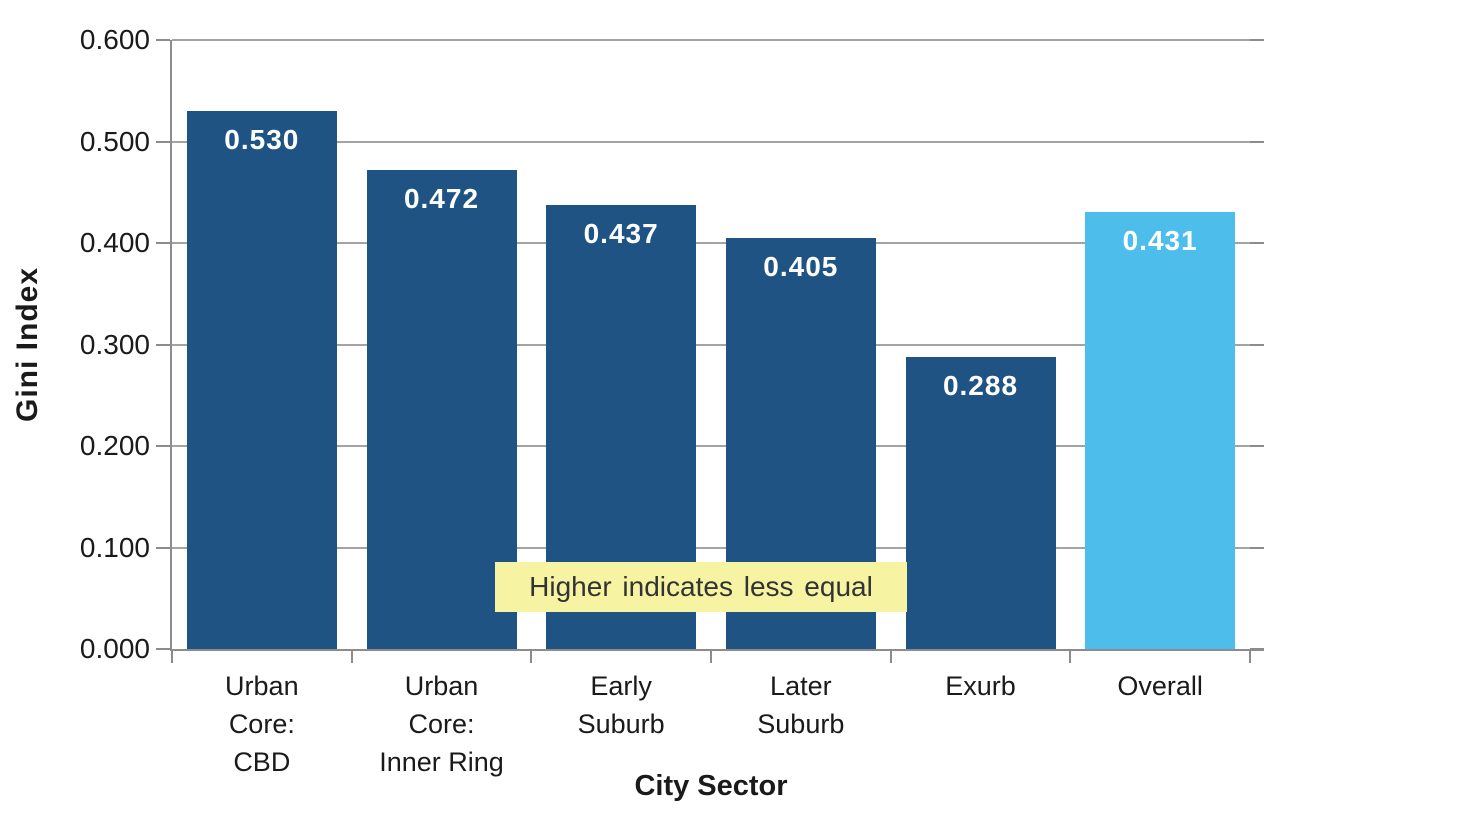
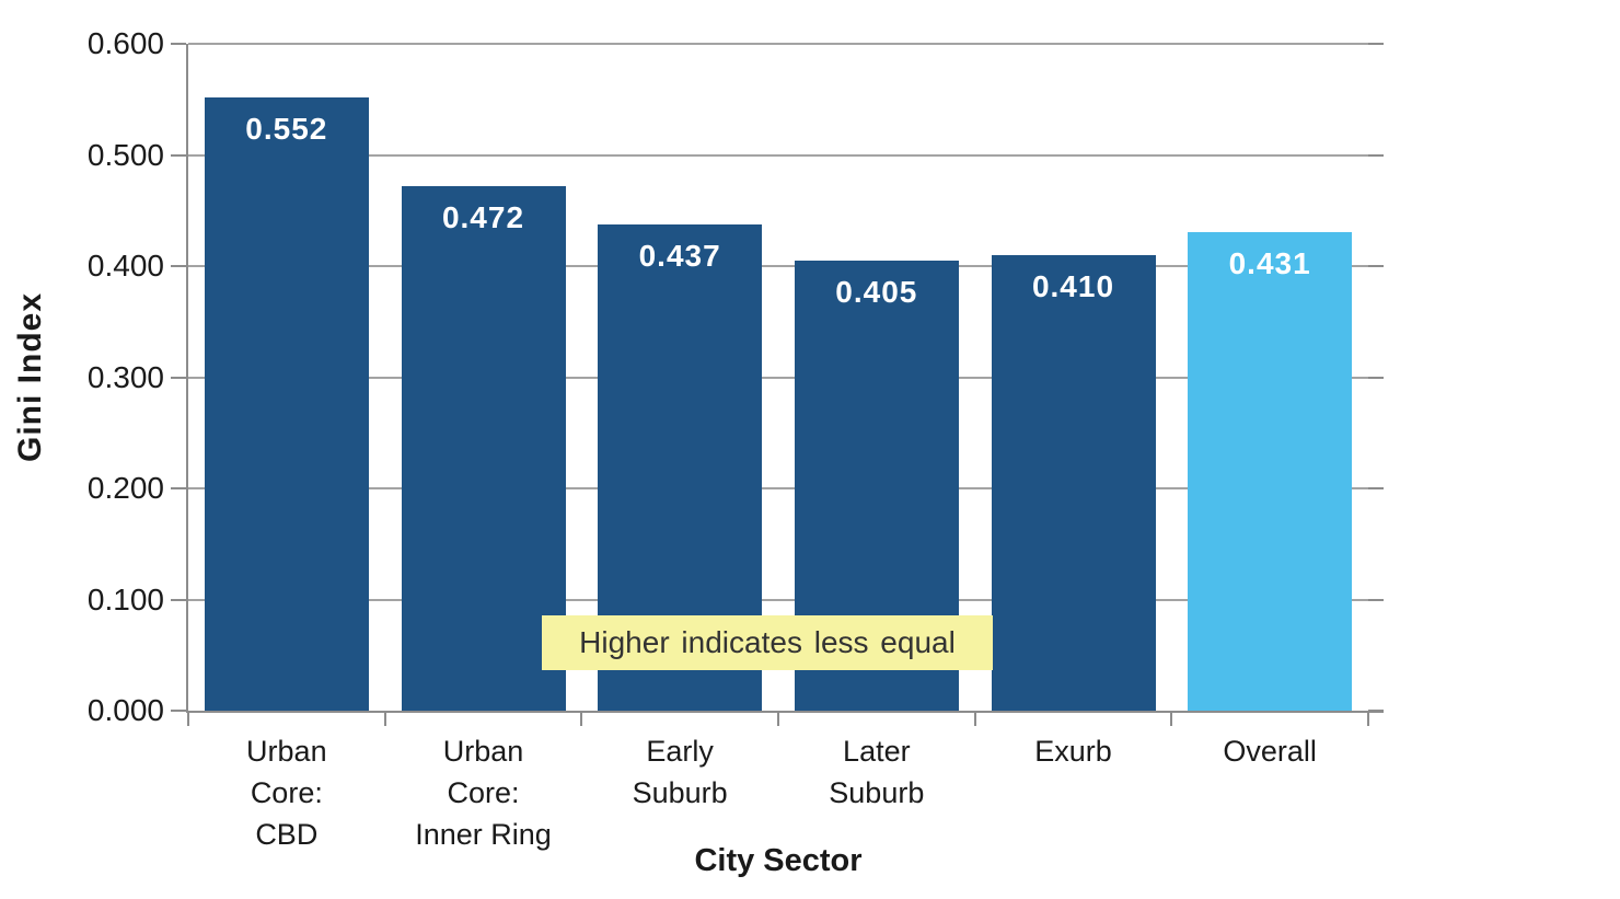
Urban Core: CBD: 0.530 -> 0.552
Exurb: 0.288 -> 0.410
